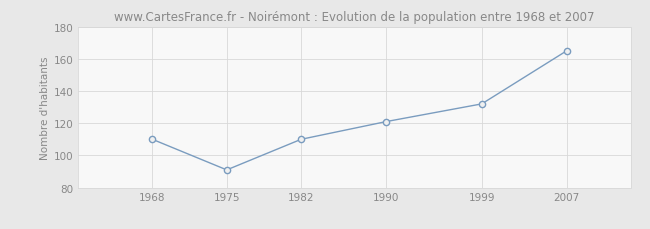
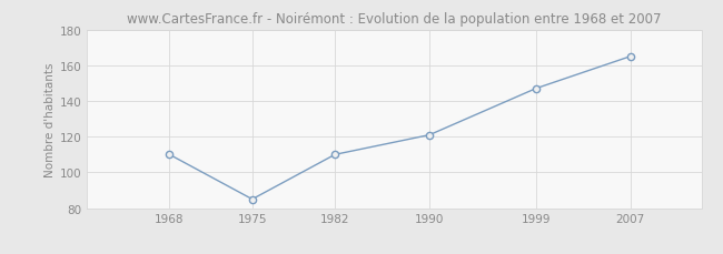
1975: 91 -> 85
1999: 132 -> 147
